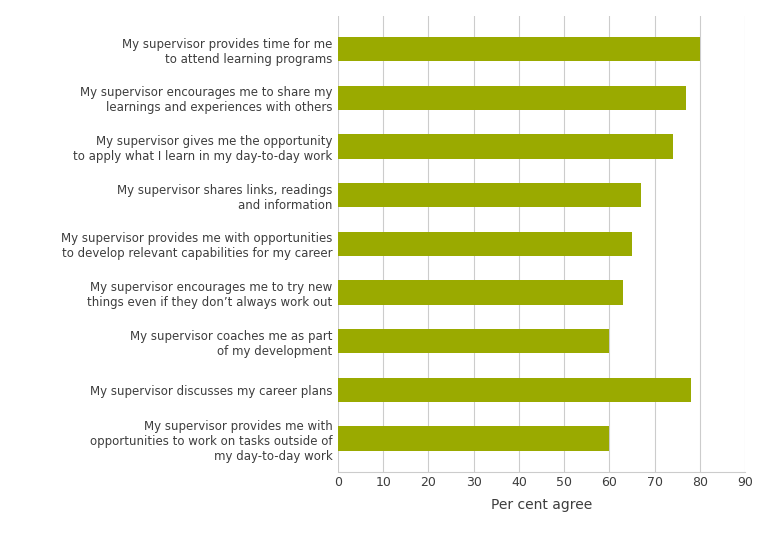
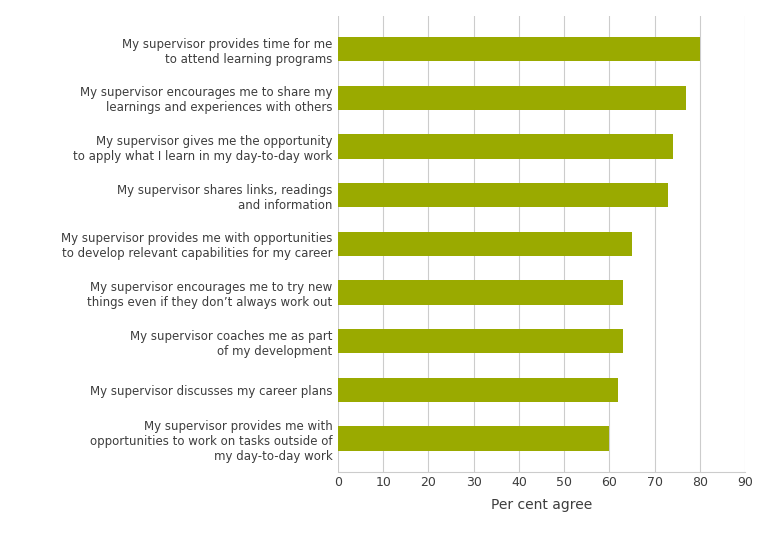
My supervisor shares links, readings and information: 67 -> 73
My supervisor coaches me as part of my development: 60 -> 63
My supervisor discusses my career plans: 78 -> 62
